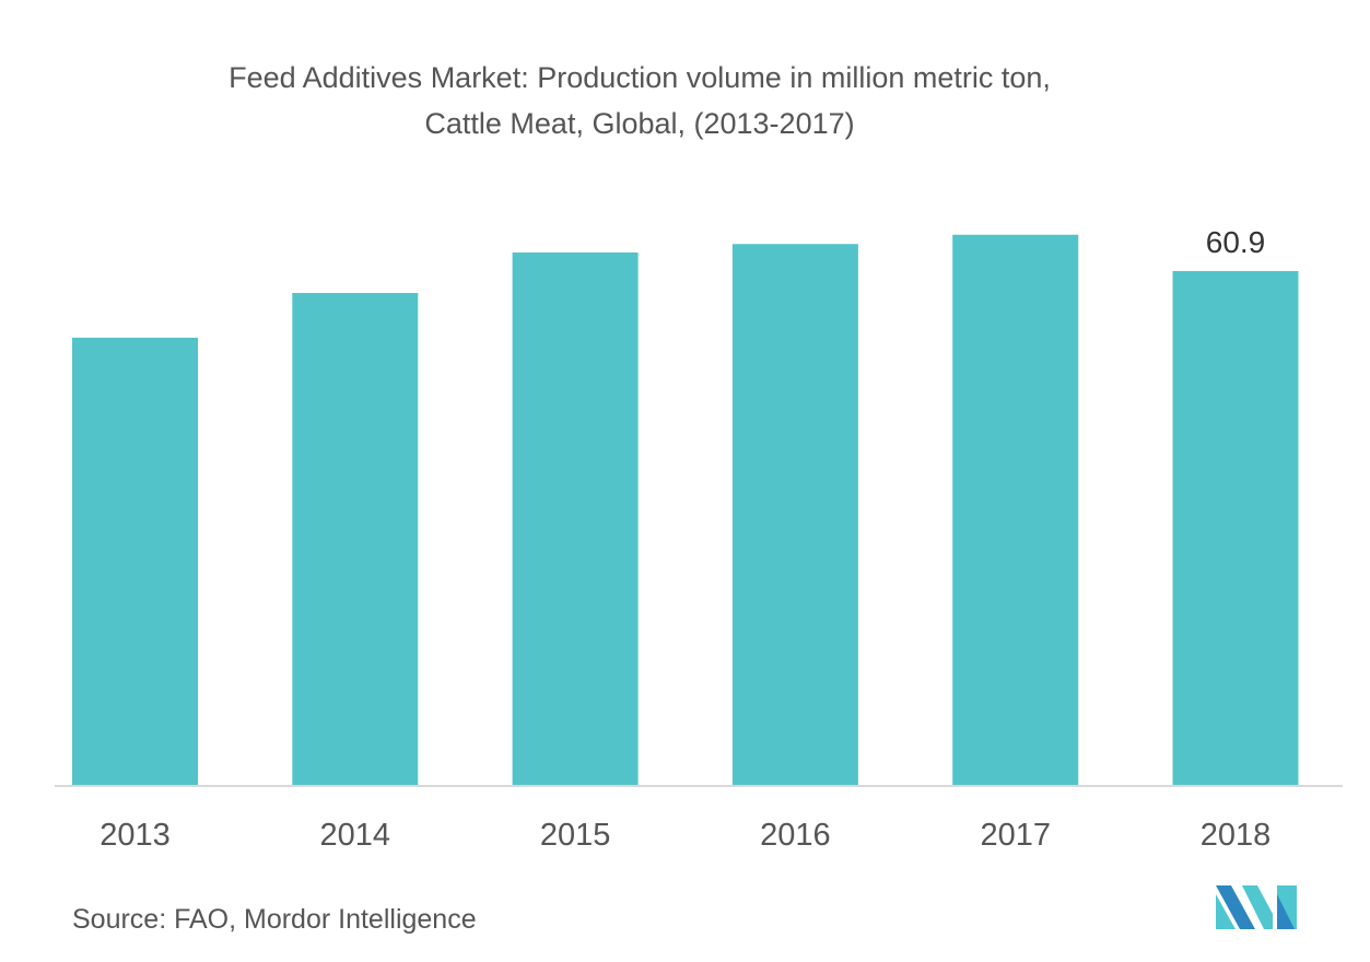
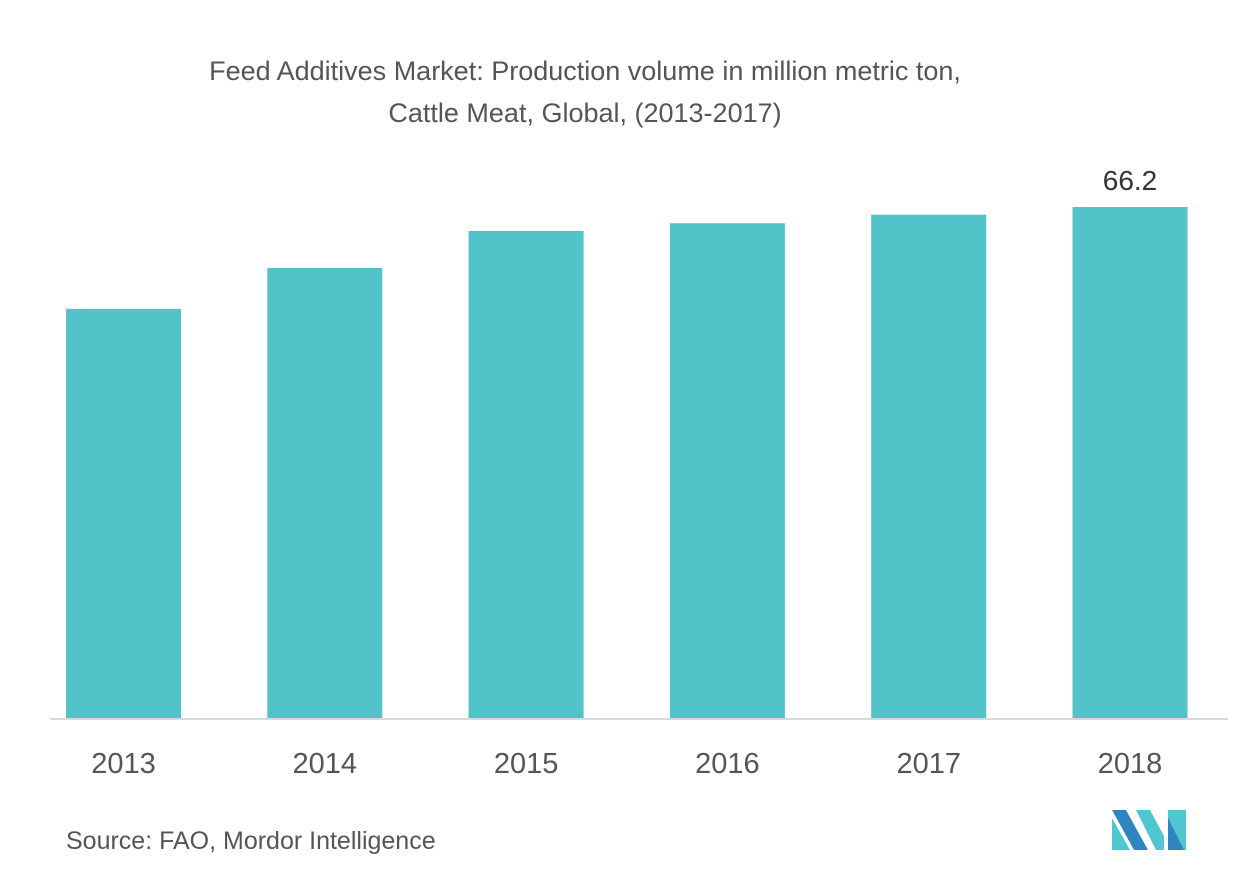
2018: 60.9 -> 66.2
